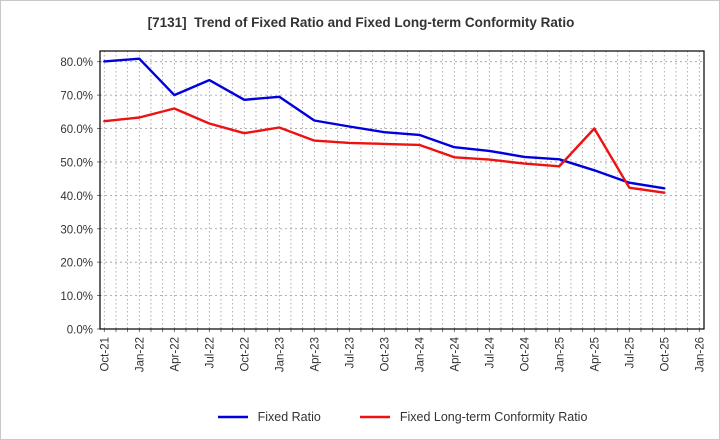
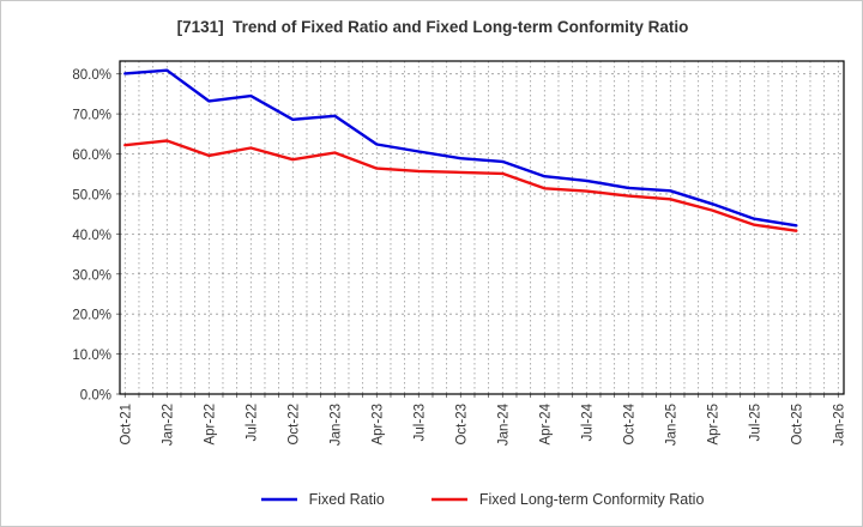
Fixed Ratio/Apr-22: 70% -> 73%
Fixed Long-term Conformity Ratio/Apr-22: 66% -> 60%
Fixed Long-term Conformity Ratio/Apr-25: 60% -> 46%
